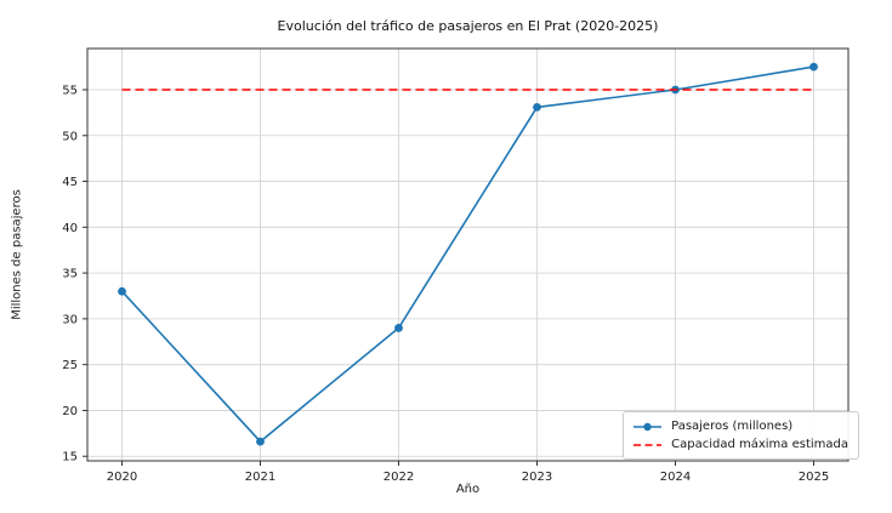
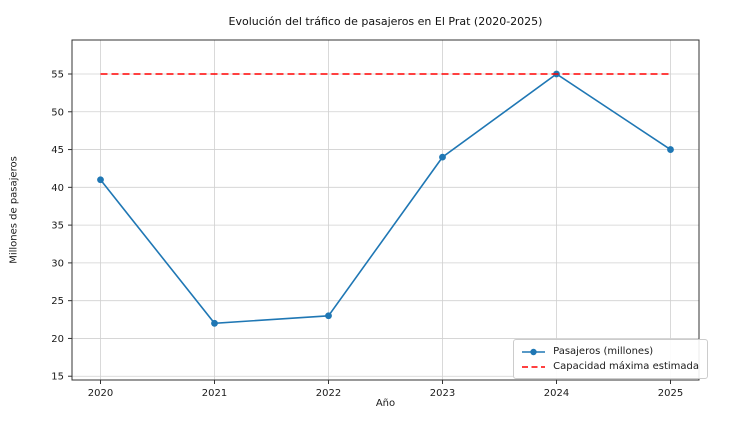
Pasajeros (millones)/2020: 33 -> 41
Pasajeros (millones)/2021: 17 -> 22
Pasajeros (millones)/2022: 29 -> 23
Pasajeros (millones)/2023: 53 -> 44
Pasajeros (millones)/2025: 58 -> 45
